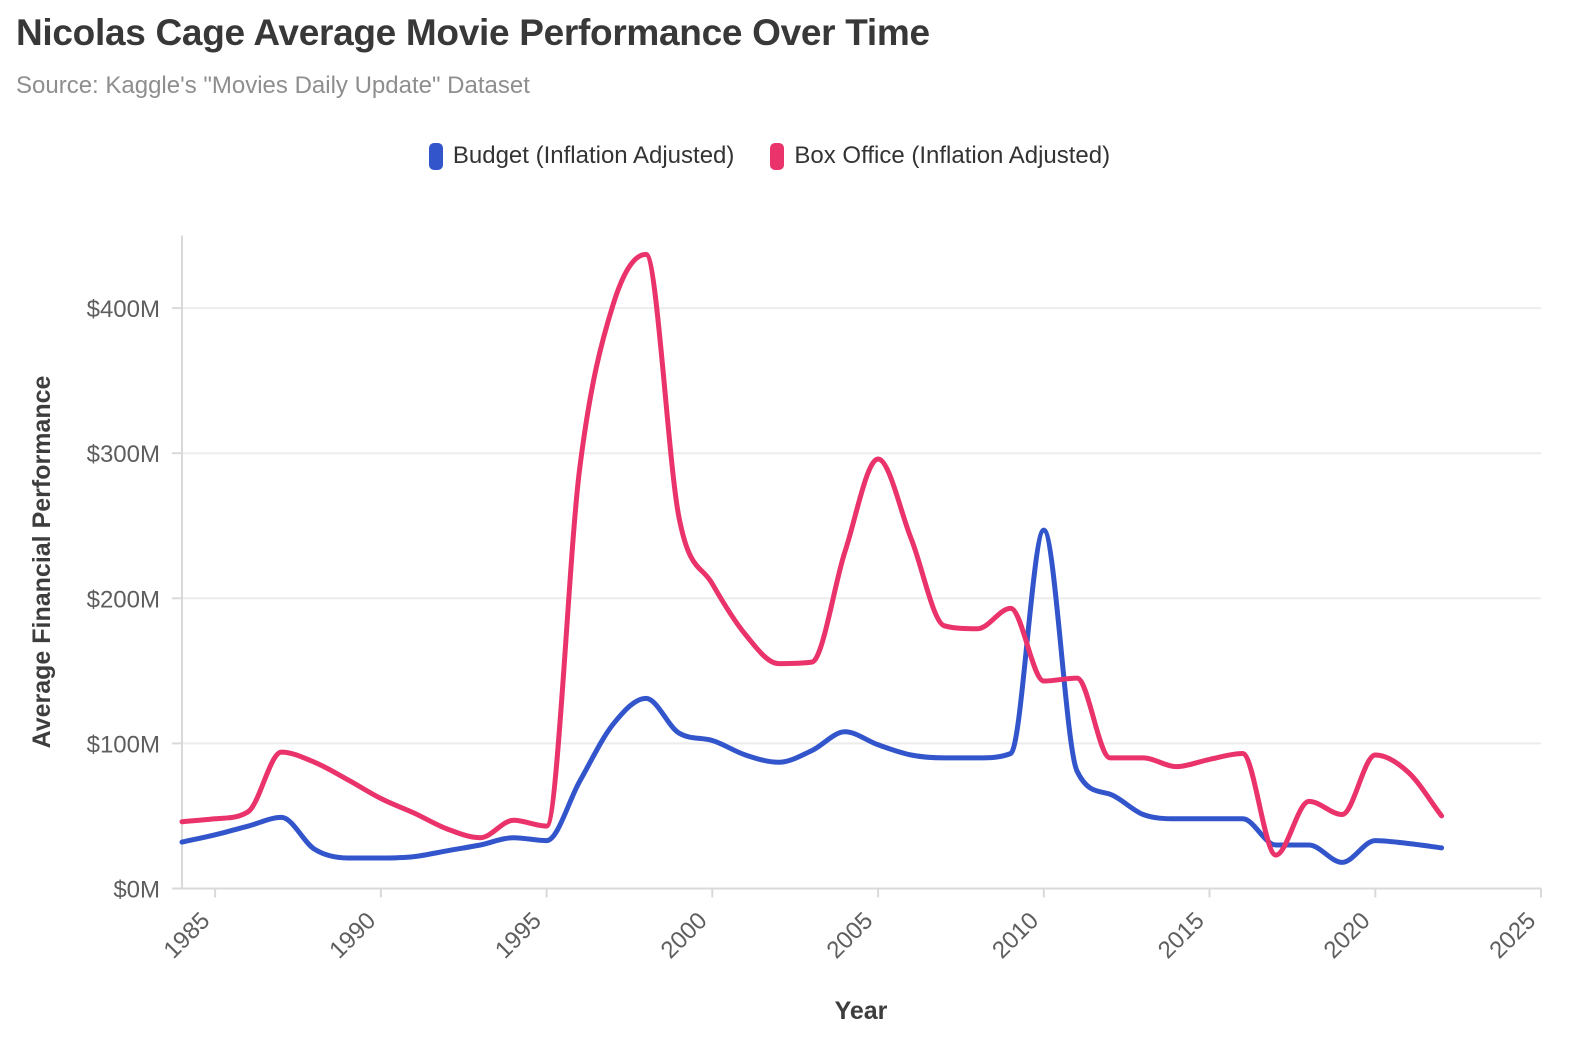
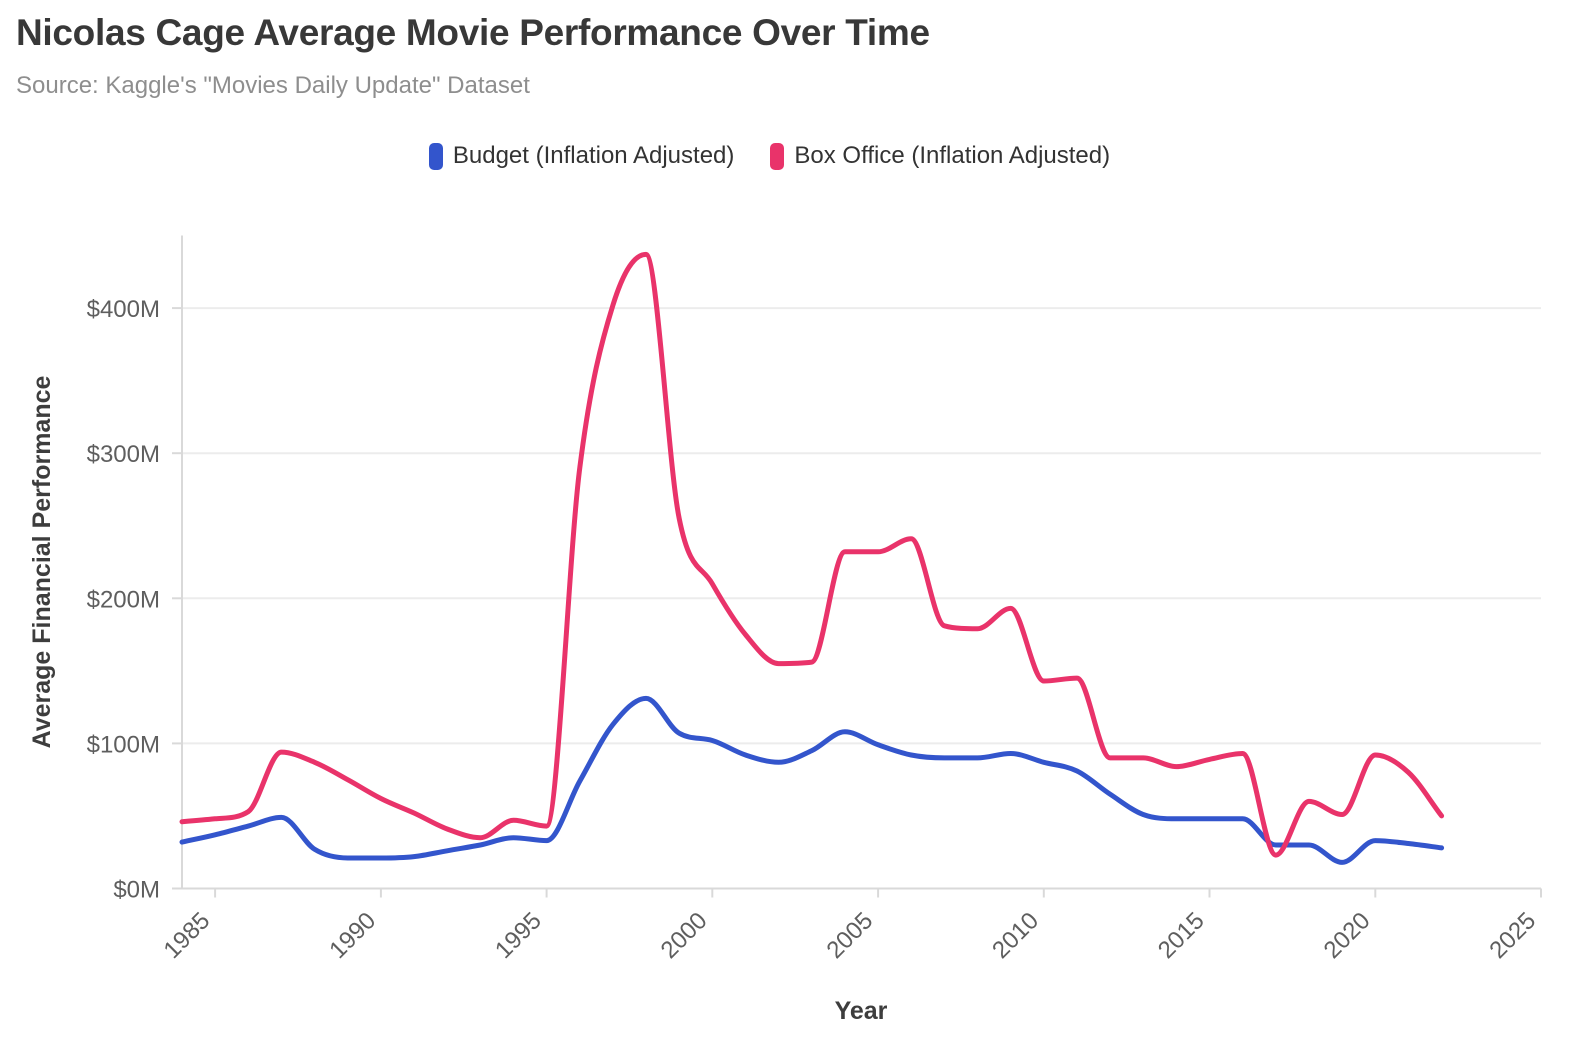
Box Office (Inflation Adjusted)/2005: $296M -> $232M
Budget (Inflation Adjusted)/2010: $247M -> $87M
